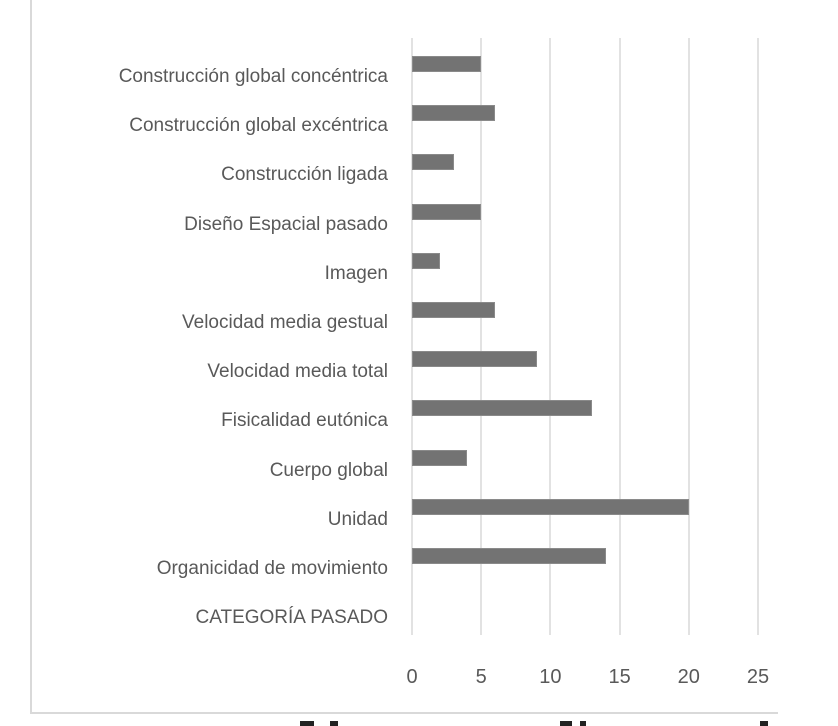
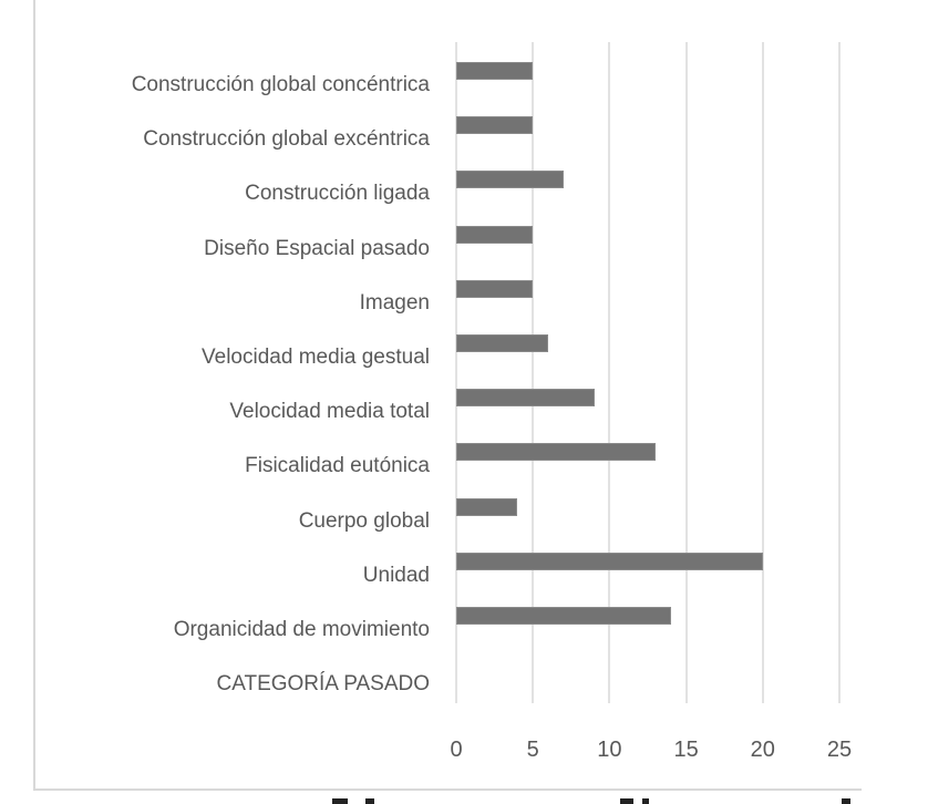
Construcción global excéntrica: 6 -> 5
Construcción ligada: 3 -> 7
Imagen: 2 -> 5
